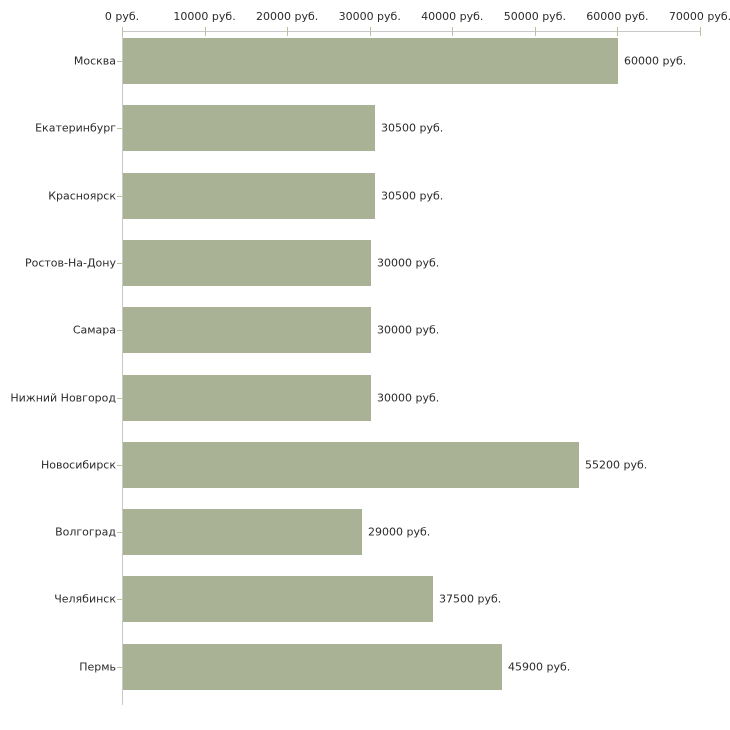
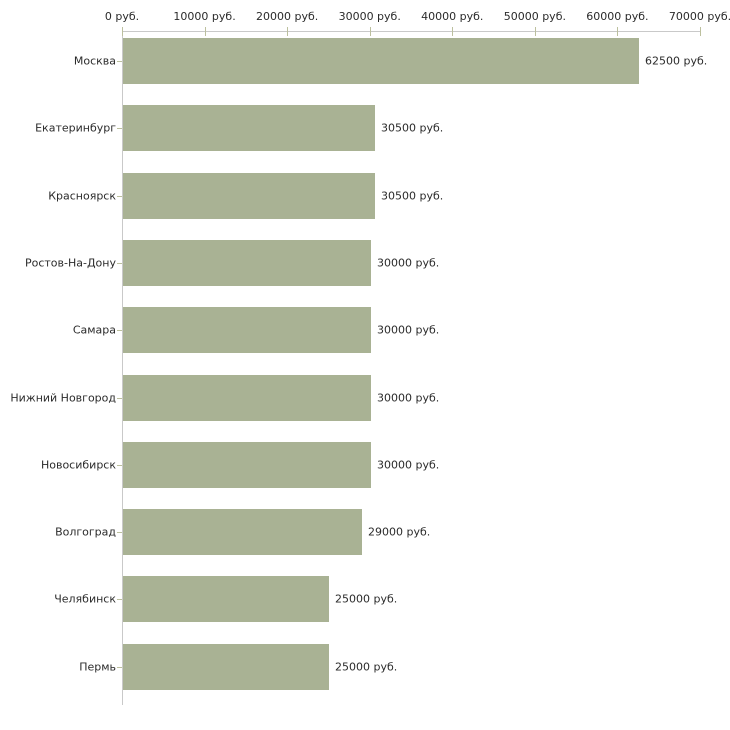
Москва: 60000 -> 62500
Новосибирск: 55200 -> 30000
Челябинск: 37500 -> 25000
Пермь: 45900 -> 25000
